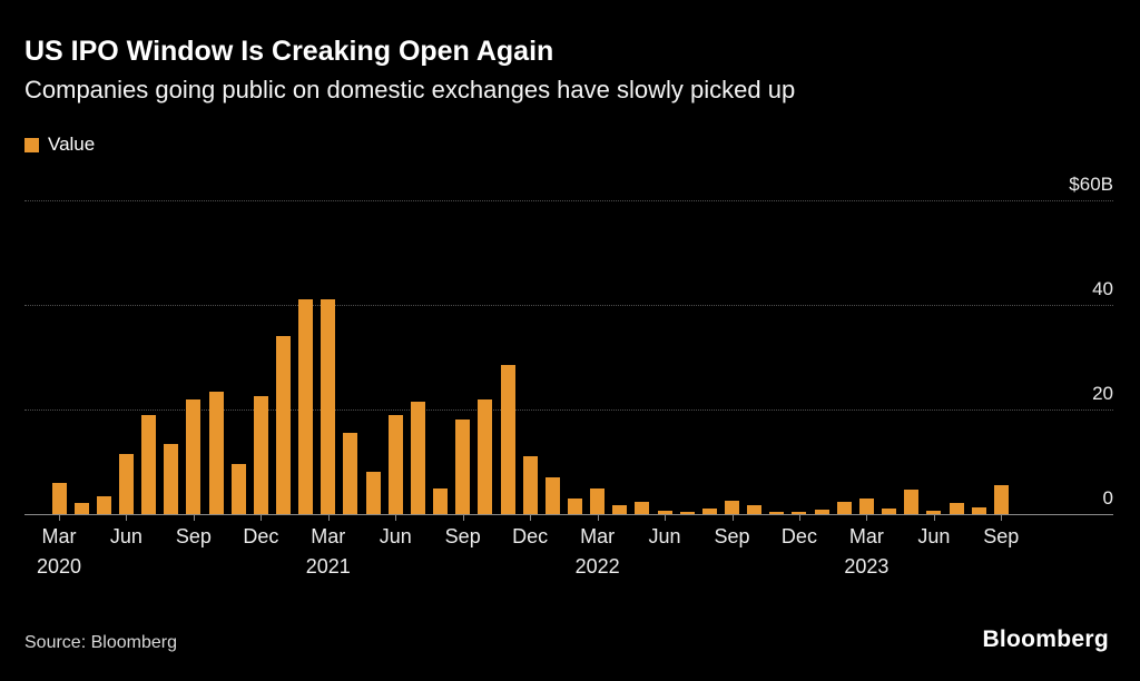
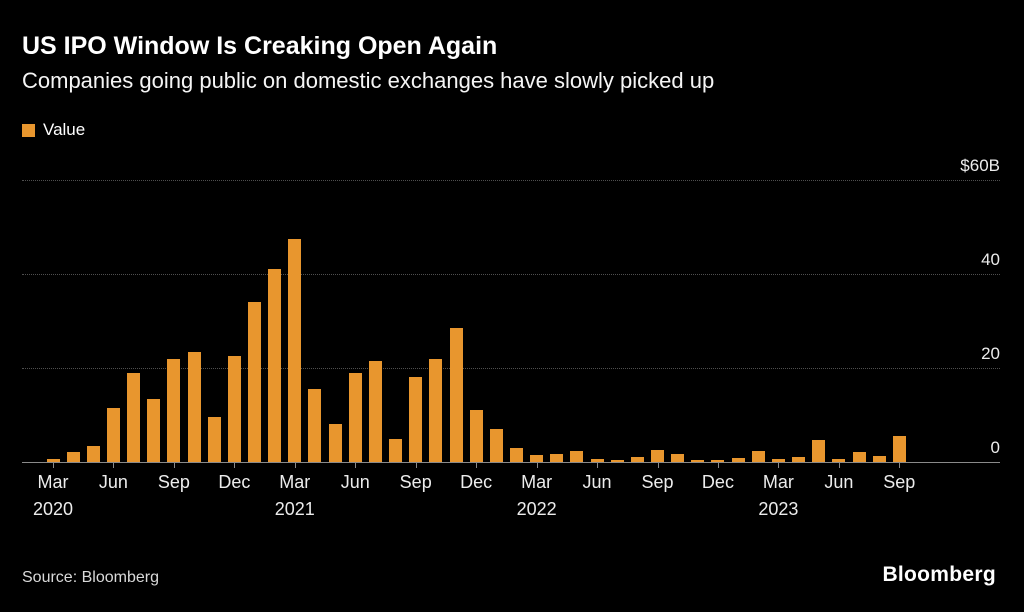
Mar 2020: $6B -> $1B
Mar 2021: $41B -> $48B
Mar 2022: $5B -> $1B
Mar 2023: $3B -> $1B
